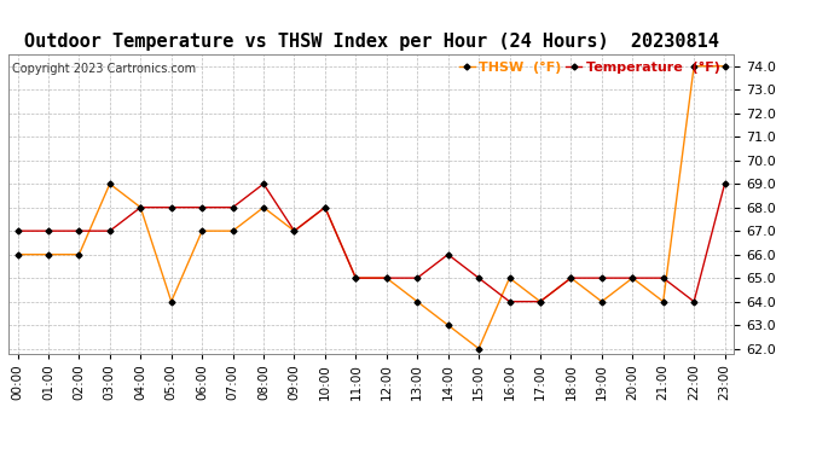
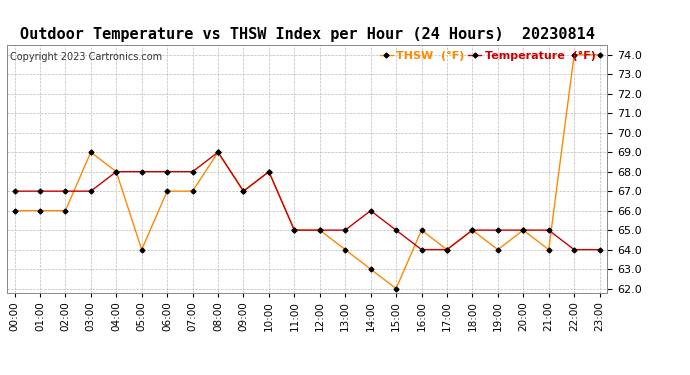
THSW (°F)/08:00: 68 -> 69
Temperature (°F)/23:00: 69 -> 64
